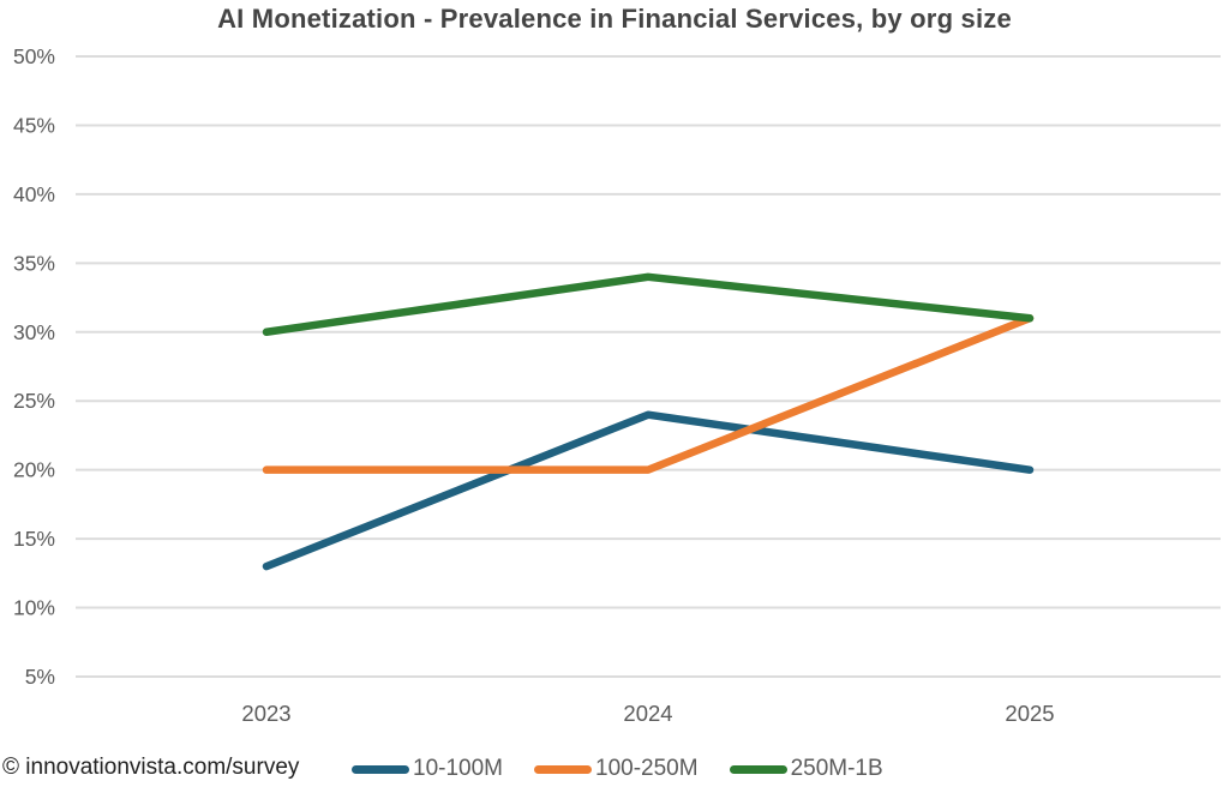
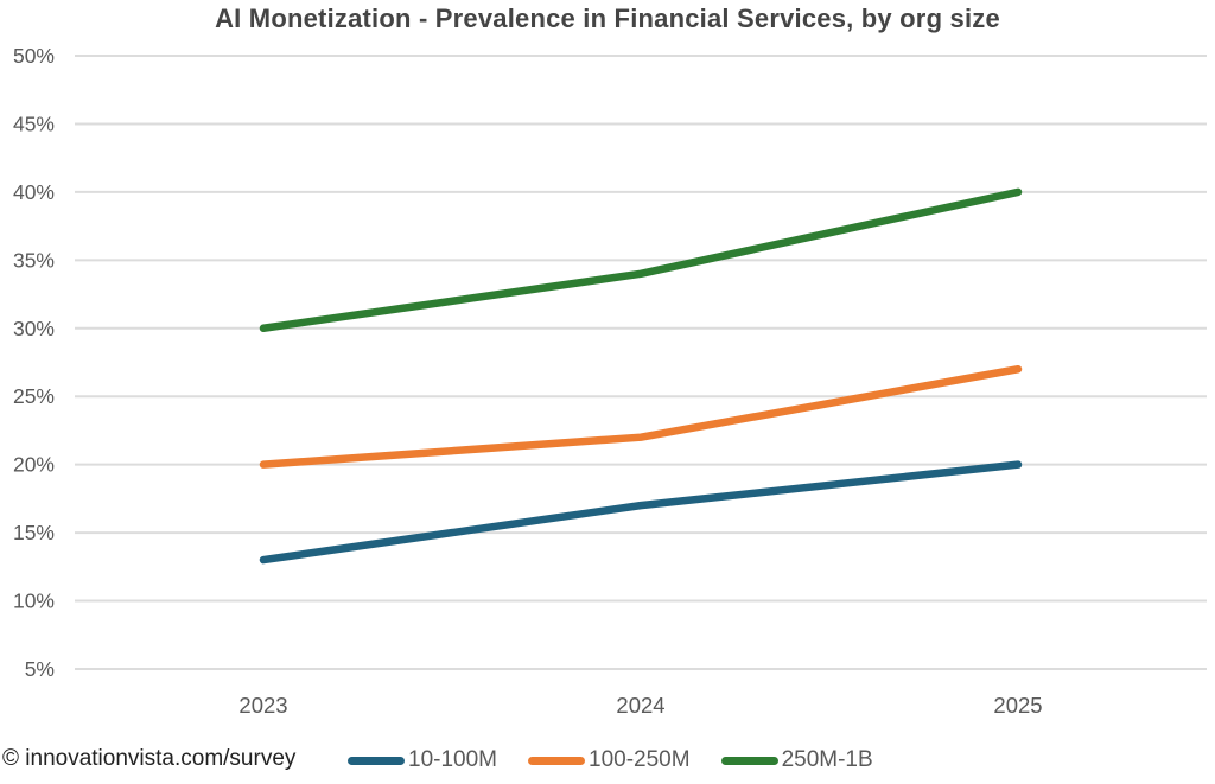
10-100M/2024: 24% -> 17%
100-250M/2024: 20% -> 22%
100-250M/2025: 31% -> 27%
250M-1B/2025: 31% -> 40%
